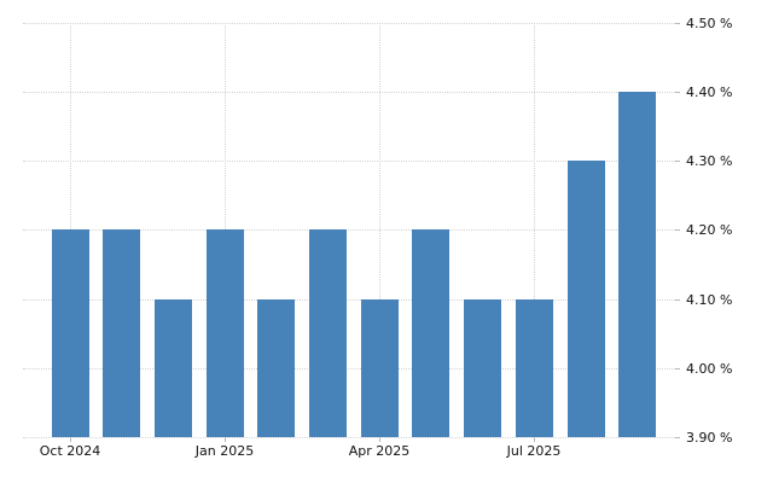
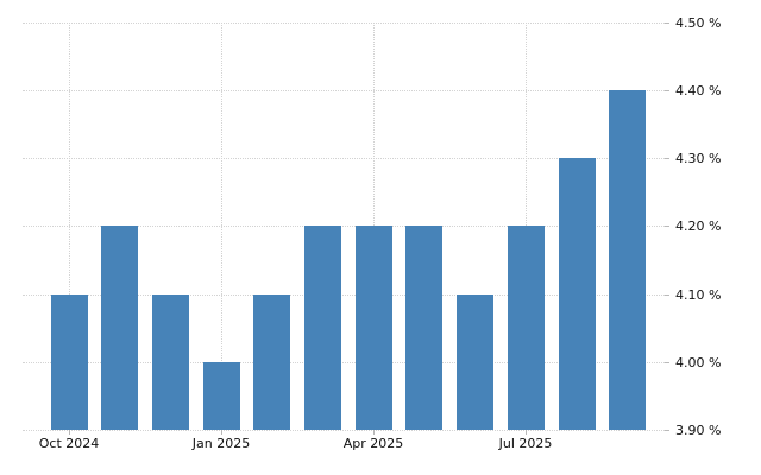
Oct 2024: 4.2% -> 4.1%
Jan 2025: 4.2% -> 4.0%
Apr 2025: 4.1% -> 4.2%
Jul 2025: 4.1% -> 4.2%
